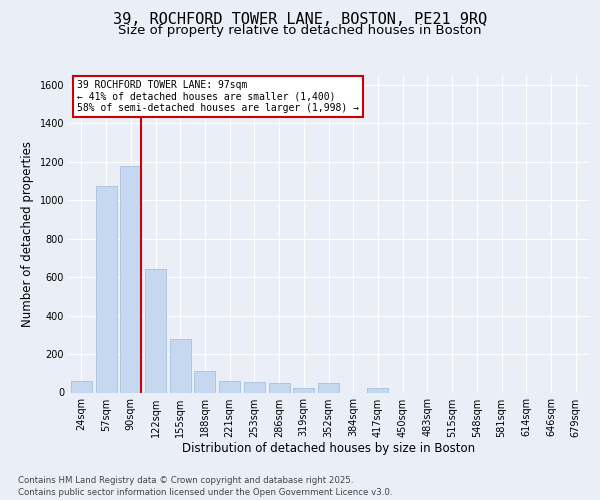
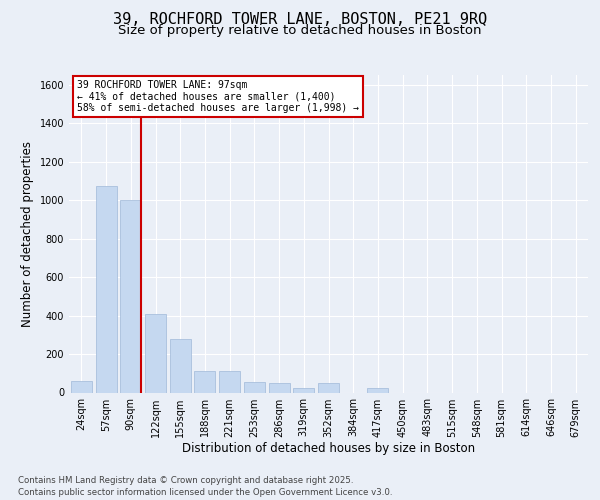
90sqm: 1180 -> 1000
122sqm: 640 -> 410
221sqm: 60 -> 110
